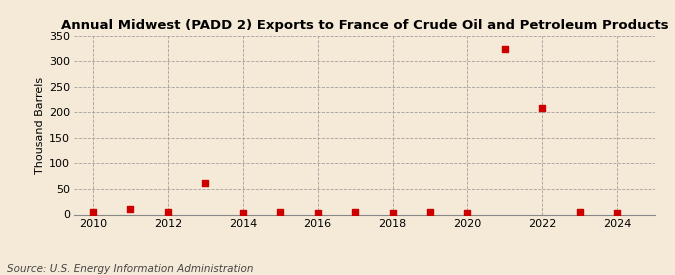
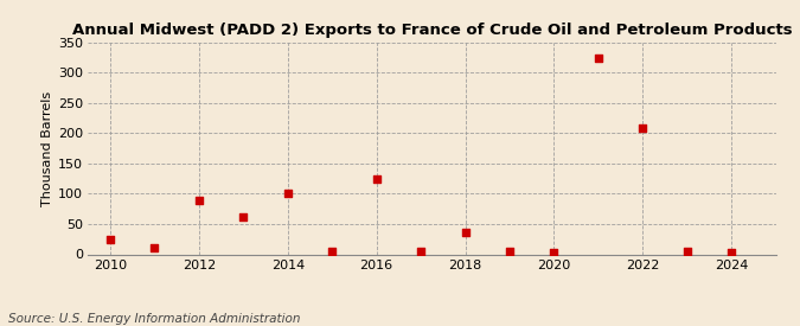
2010: 5 -> 24
2012: 5 -> 90
2014: 3 -> 100
2016: 3 -> 124
2018: 3 -> 36
